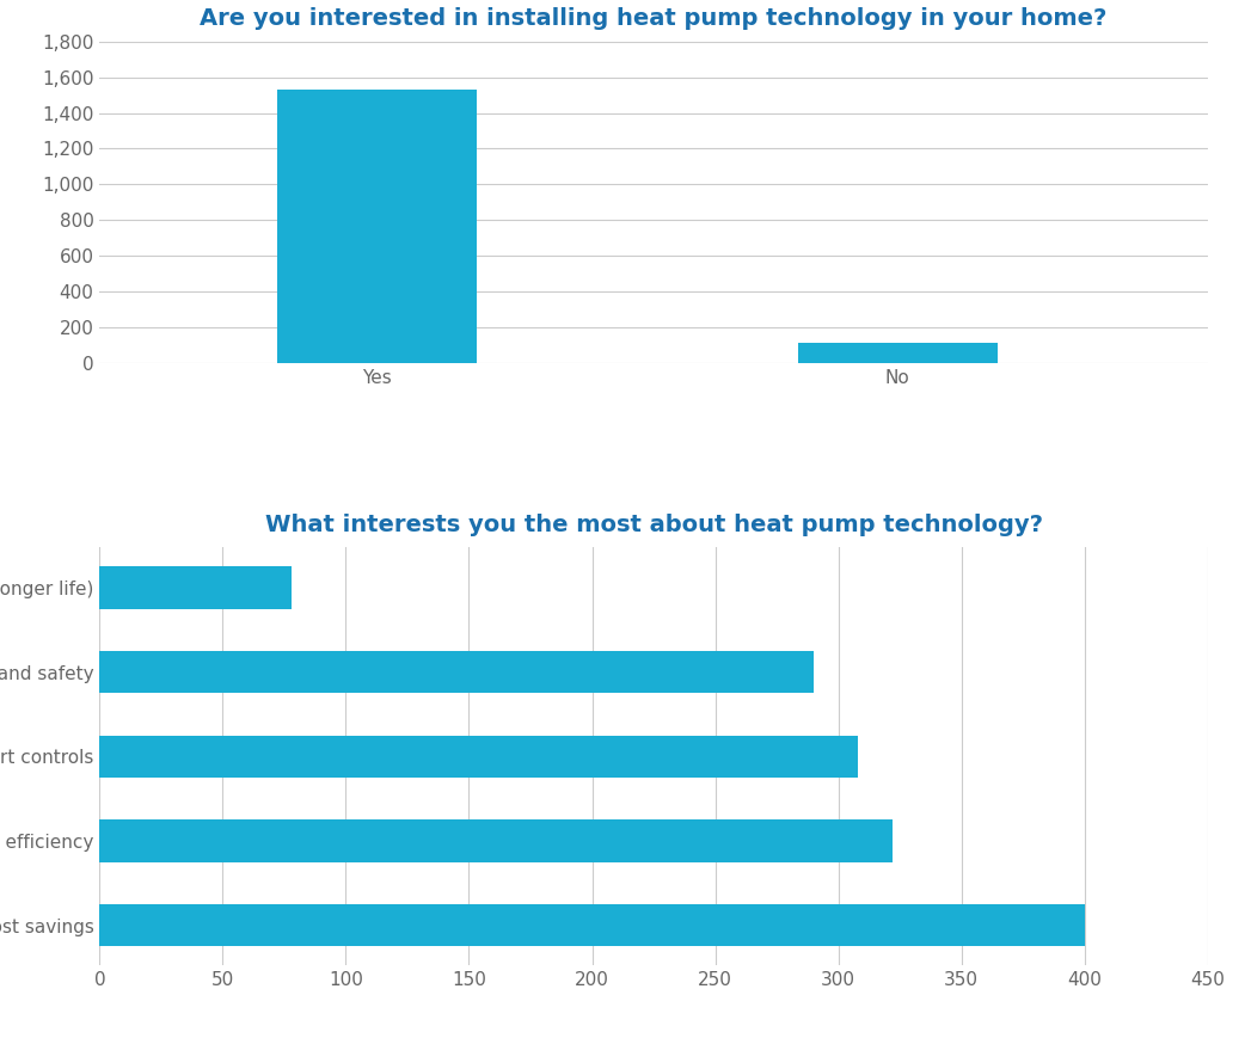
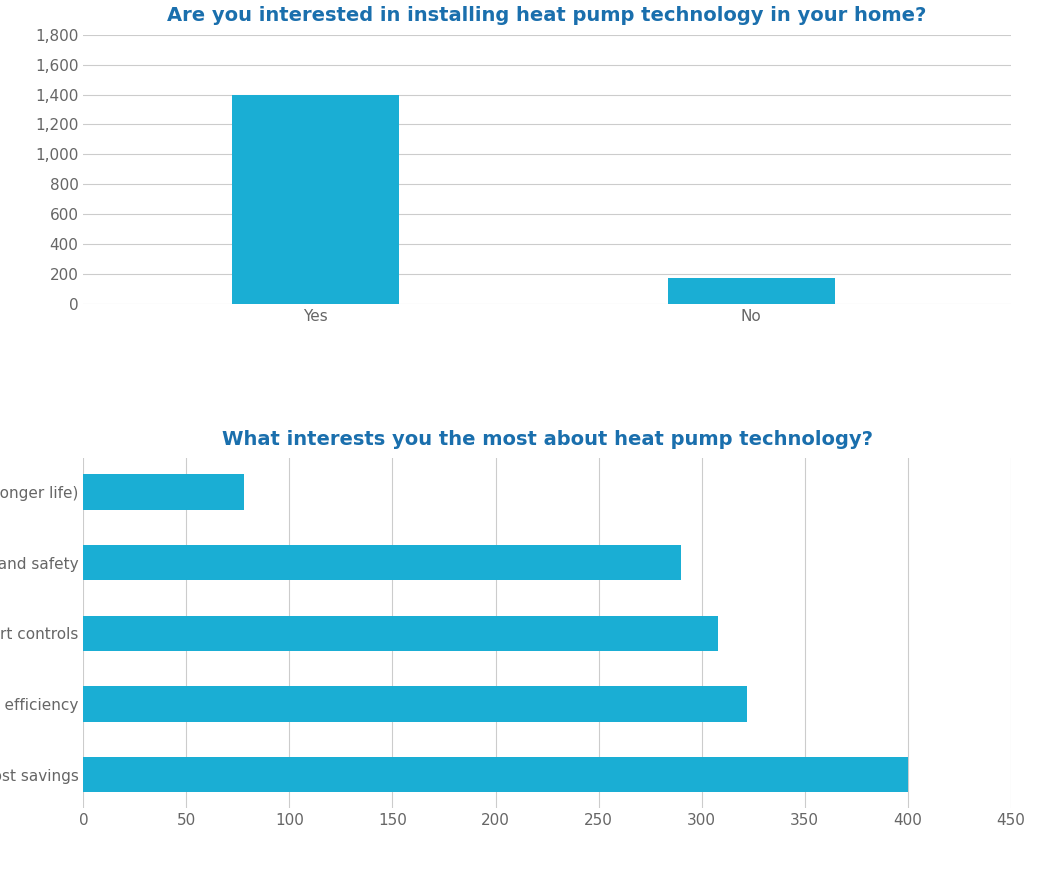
Yes: 1,530 -> 1,400
No: 110 -> 170
